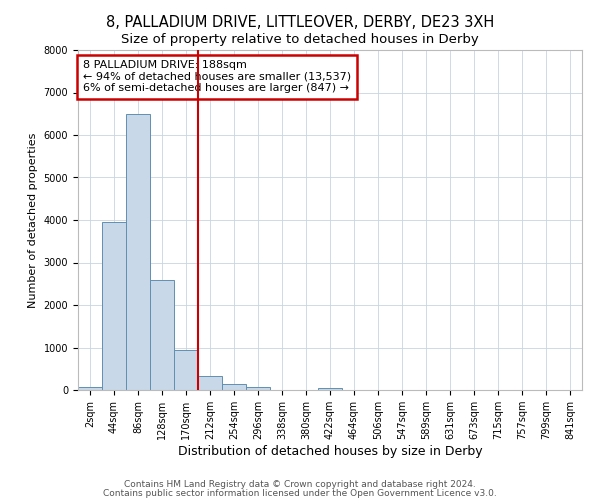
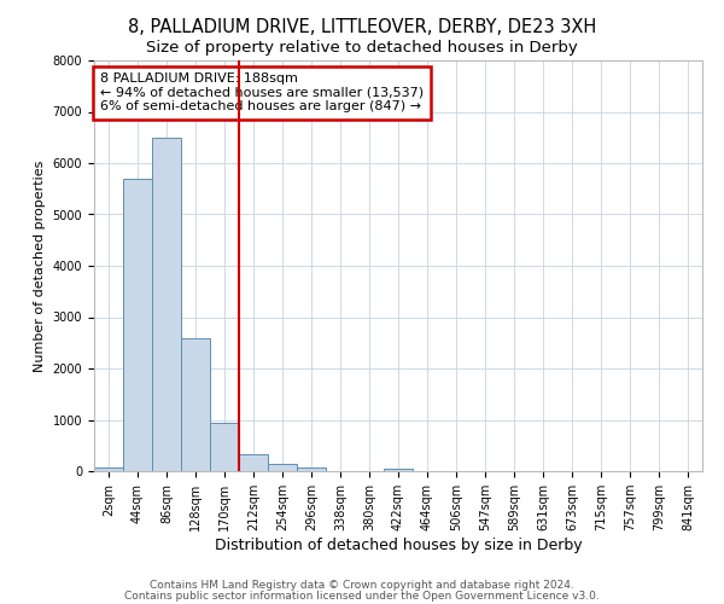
44sqm: 3950 -> 5700
